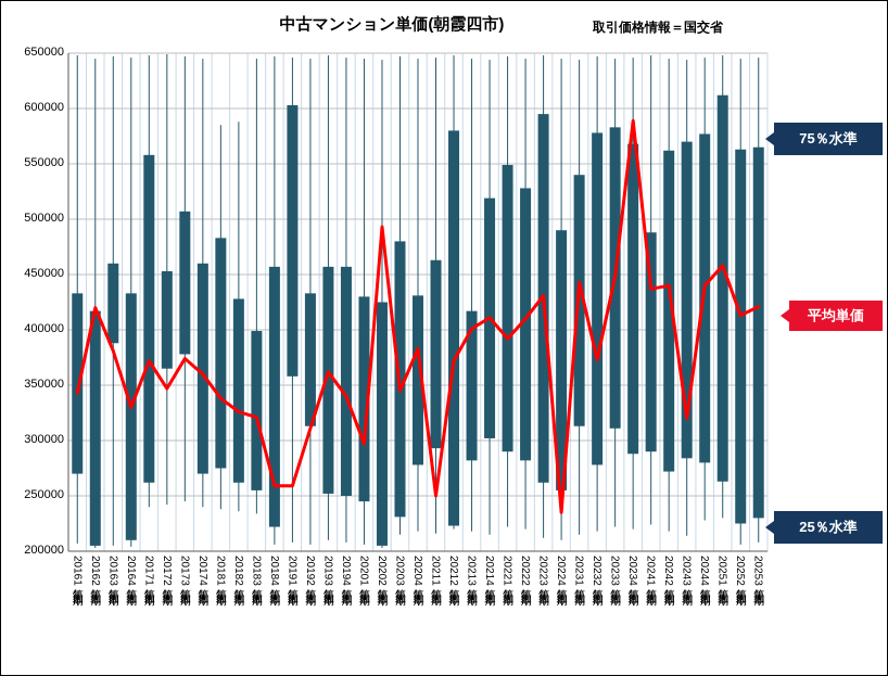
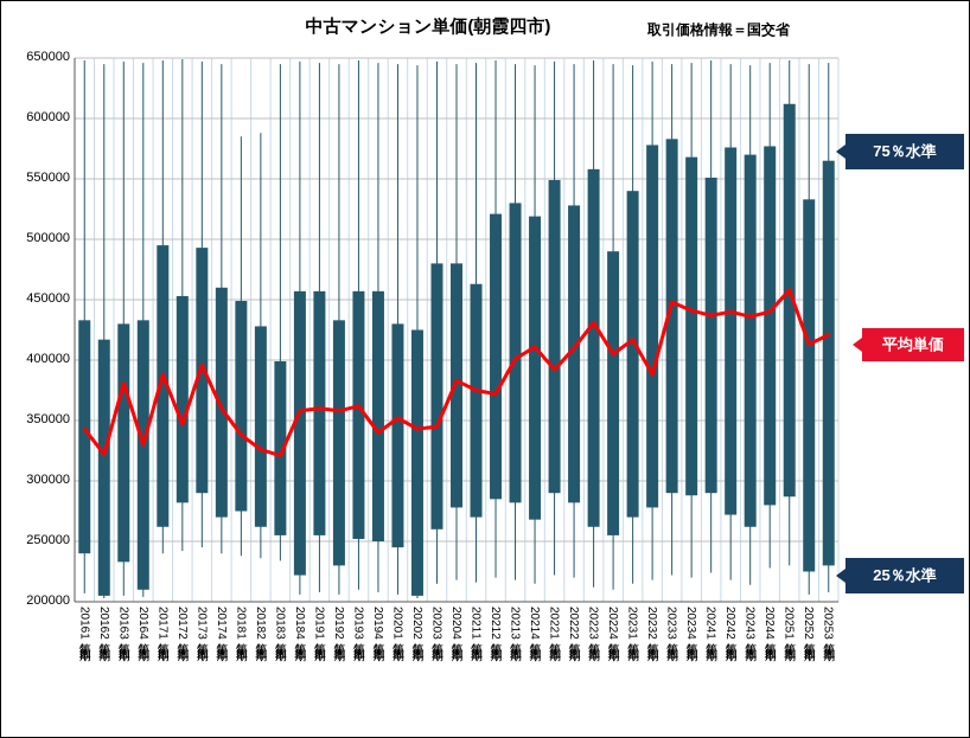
25％水準/2016年第1四半期: 270000 -> 240000
平均単価/2016年第2四半期: 420000 -> 322000
75％水準/2016年第3四半期: 460000 -> 430000
25％水準/2016年第3四半期: 388000 -> 233000
75％水準/2017年第1四半期: 558000 -> 495000
平均単価/2017年第1四半期: 372000 -> 388000
25％水準/2017年第2四半期: 365000 -> 282000
75％水準/2017年第3四半期: 507000 -> 493000
25％水準/2017年第3四半期: 378000 -> 290000
平均単価/2017年第3四半期: 374000 -> 396000
75％水準/2018年第1四半期: 483000 -> 449000
平均単価/2018年第4四半期: 259000 -> 358000
75％水準/2019年第1四半期: 603000 -> 457000
25％水準/2019年第1四半期: 358000 -> 255000
平均単価/2019年第1四半期: 259000 -> 360000
25％水準/2019年第2四半期: 313000 -> 230000
平均単価/2019年第2四半期: 311000 -> 358000
平均単価/2020年第1四半期: 297000 -> 352000
平均単価/2020年第2四半期: 493000 -> 343000
25％水準/2020年第3四半期: 231000 -> 260000
75％水準/2020年第4四半期: 431000 -> 480000
25％水準/2021年第1四半期: 293000 -> 270000
平均単価/2021年第1四半期: 250000 -> 375000
75％水準/2021年第2四半期: 580000 -> 521000
25％水準/2021年第2四半期: 223000 -> 285000
75％水準/2021年第3四半期: 417000 -> 530000
25％水準/2021年第4四半期: 302000 -> 268000
75％水準/2022年第3四半期: 595000 -> 558000
平均単価/2022年第4四半期: 235000 -> 405000
25％水準/2023年第1四半期: 313000 -> 270000
平均単価/2023年第1四半期: 443000 -> 417000
平均単価/2023年第2四半期: 373000 -> 388000
25％水準/2023年第3四半期: 311000 -> 290000
平均単価/2023年第4四半期: 589000 -> 441000
75％水準/2024年第1四半期: 488000 -> 551000
75％水準/2024年第2四半期: 562000 -> 576000
25％水準/2024年第3四半期: 284000 -> 262000
平均単価/2024年第3四半期: 320000 -> 436000
25％水準/2025年第1四半期: 263000 -> 287000
75％水準/2025年第2四半期: 563000 -> 533000
